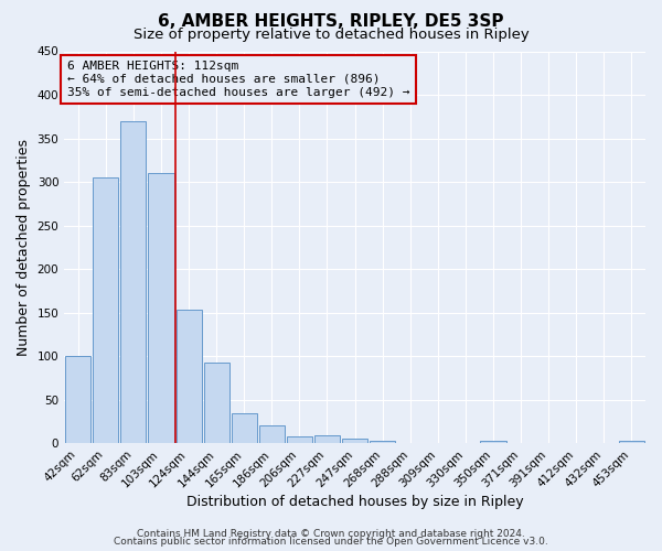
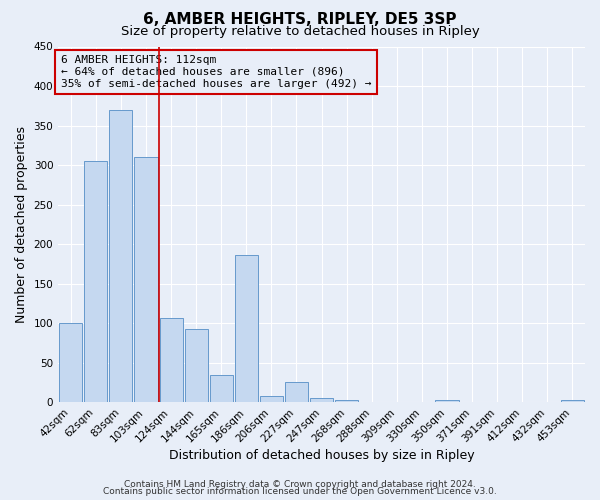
124sqm: 153 -> 106
186sqm: 20 -> 186
227sqm: 9 -> 26
